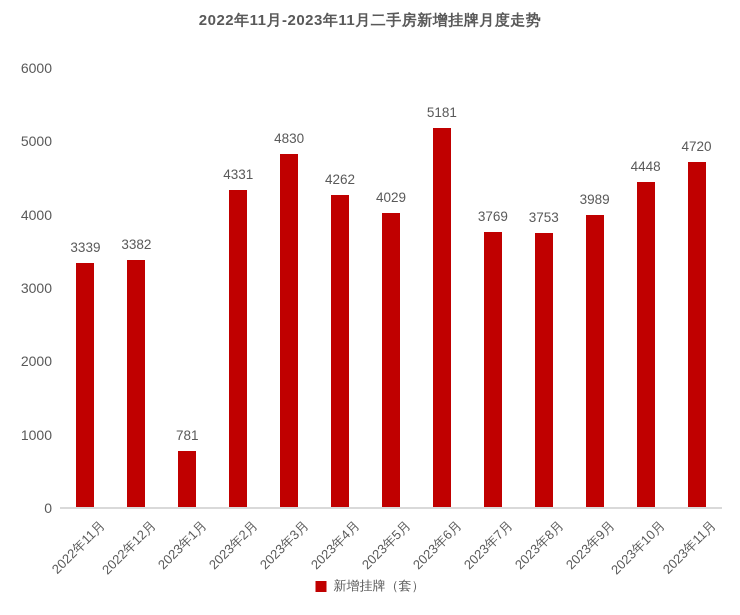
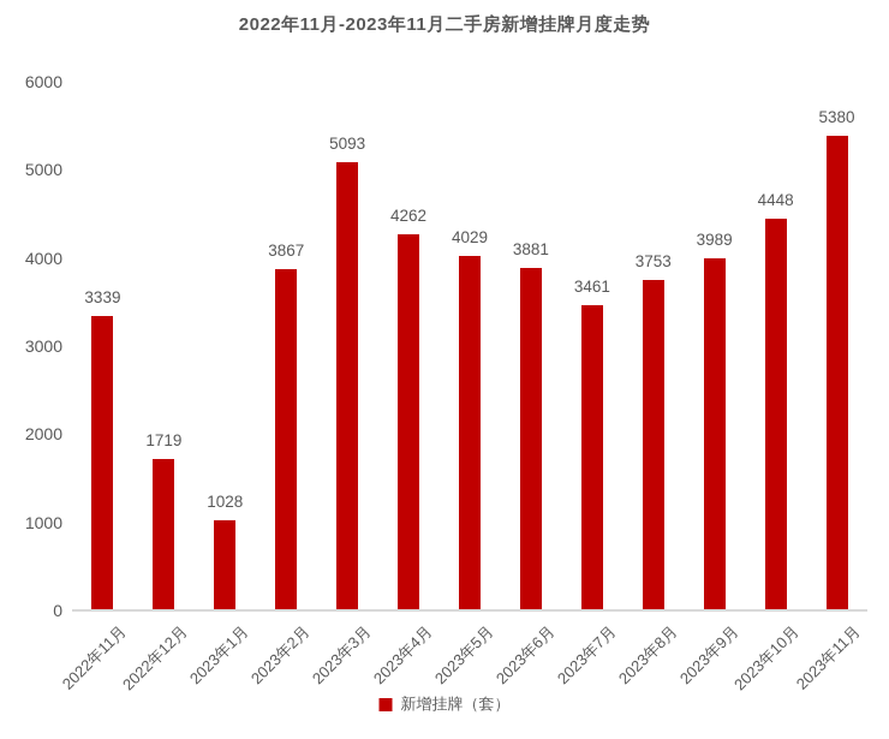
2022年12月: 3382 -> 1719
2023年1月: 781 -> 1028
2023年2月: 4331 -> 3867
2023年3月: 4830 -> 5093
2023年6月: 5181 -> 3881
2023年7月: 3769 -> 3461
2023年11月: 4720 -> 5380
